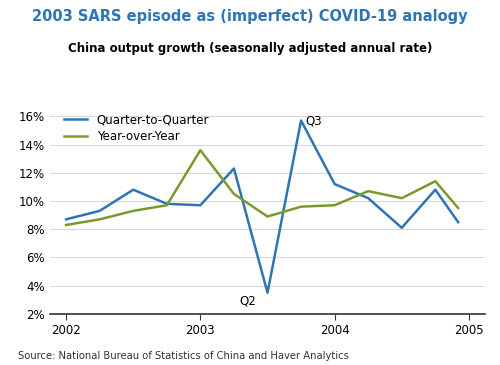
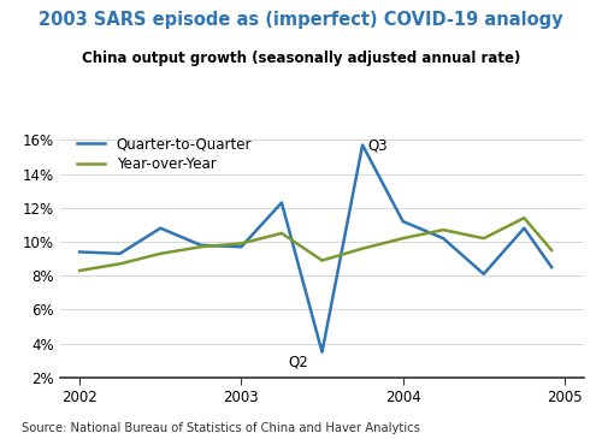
Quarter-to-Quarter/2002: 8.7% -> 9.4%
Year-over-Year/2003: 13.6% -> 9.9%
Year-over-Year/2004: 9.7% -> 10.2%
